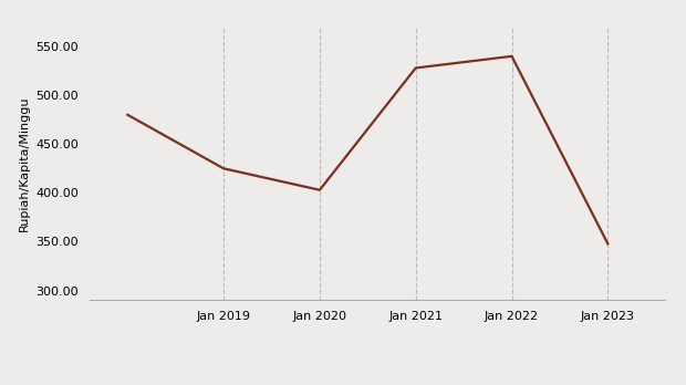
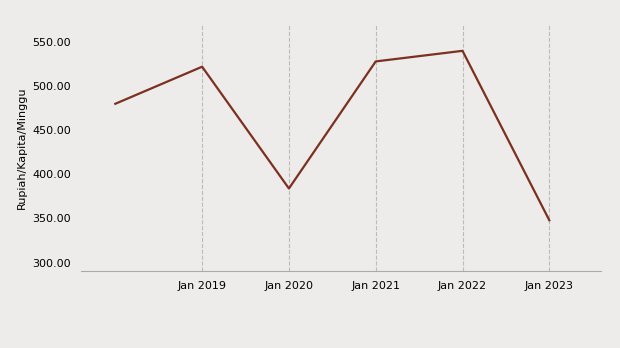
Jan 2019: 425 -> 522
Jan 2020: 403 -> 384
